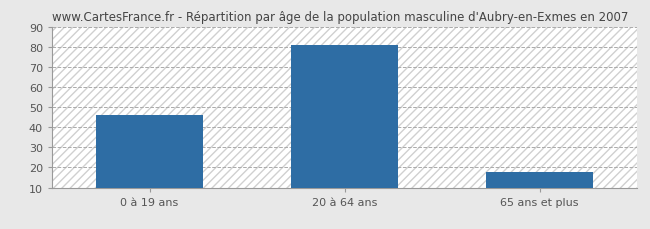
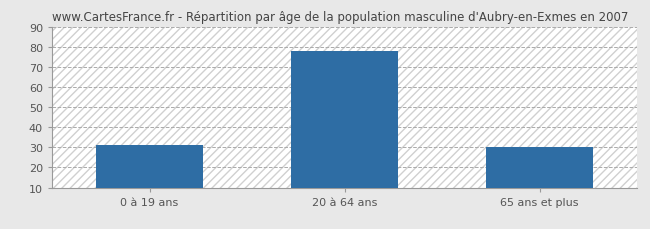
0 à 19 ans: 46 -> 31
20 à 64 ans: 81 -> 78
65 ans et plus: 18 -> 30
